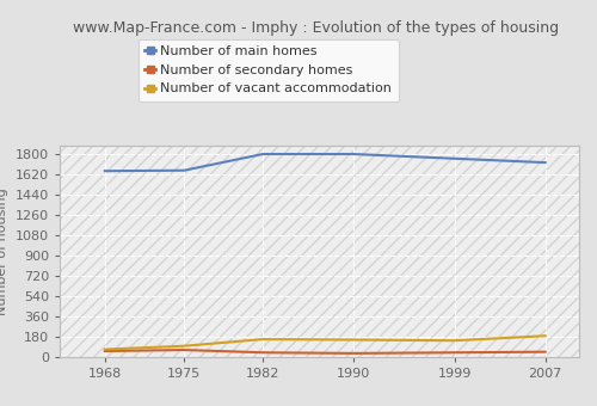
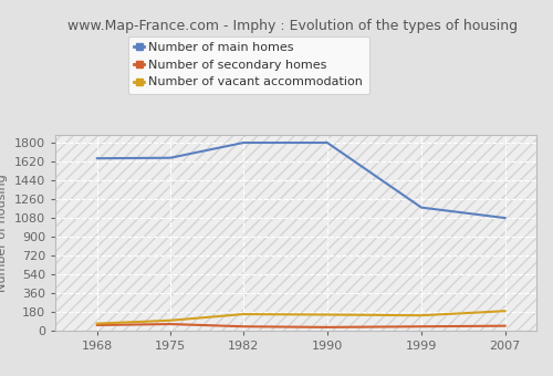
Number of main homes/1999: 1760 -> 1180
Number of main homes/2007: 1720 -> 1080
